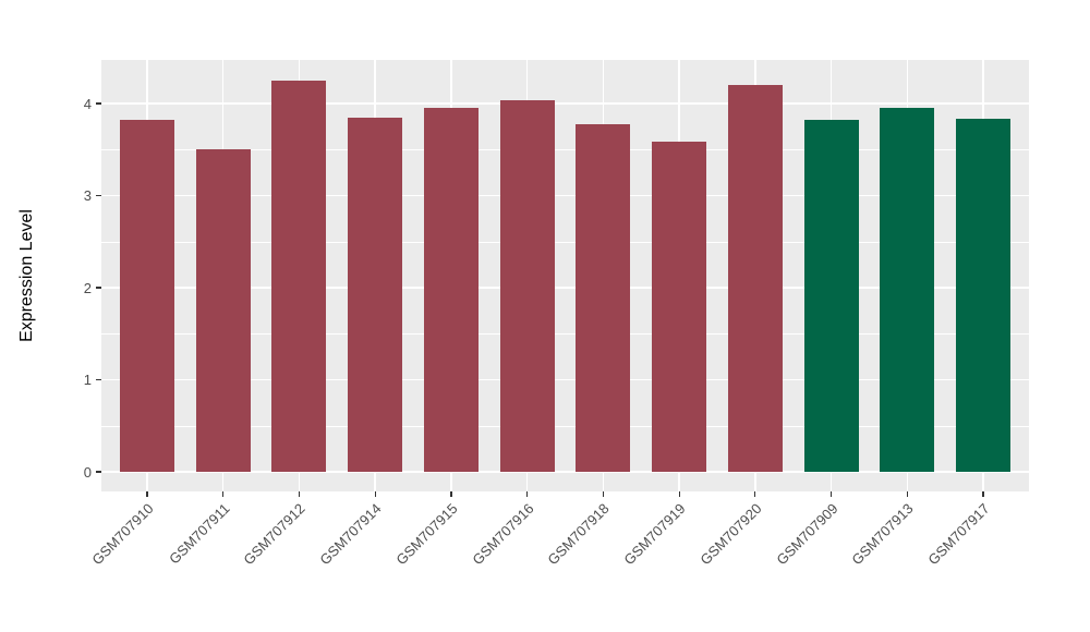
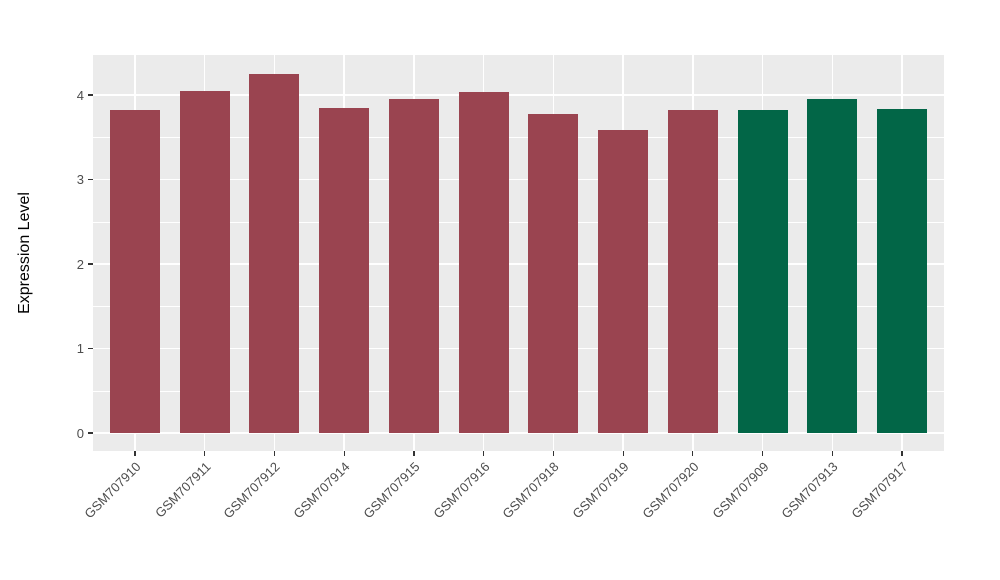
GSM707911: 3.5 -> 4.0
GSM707920: 4.2 -> 3.8
